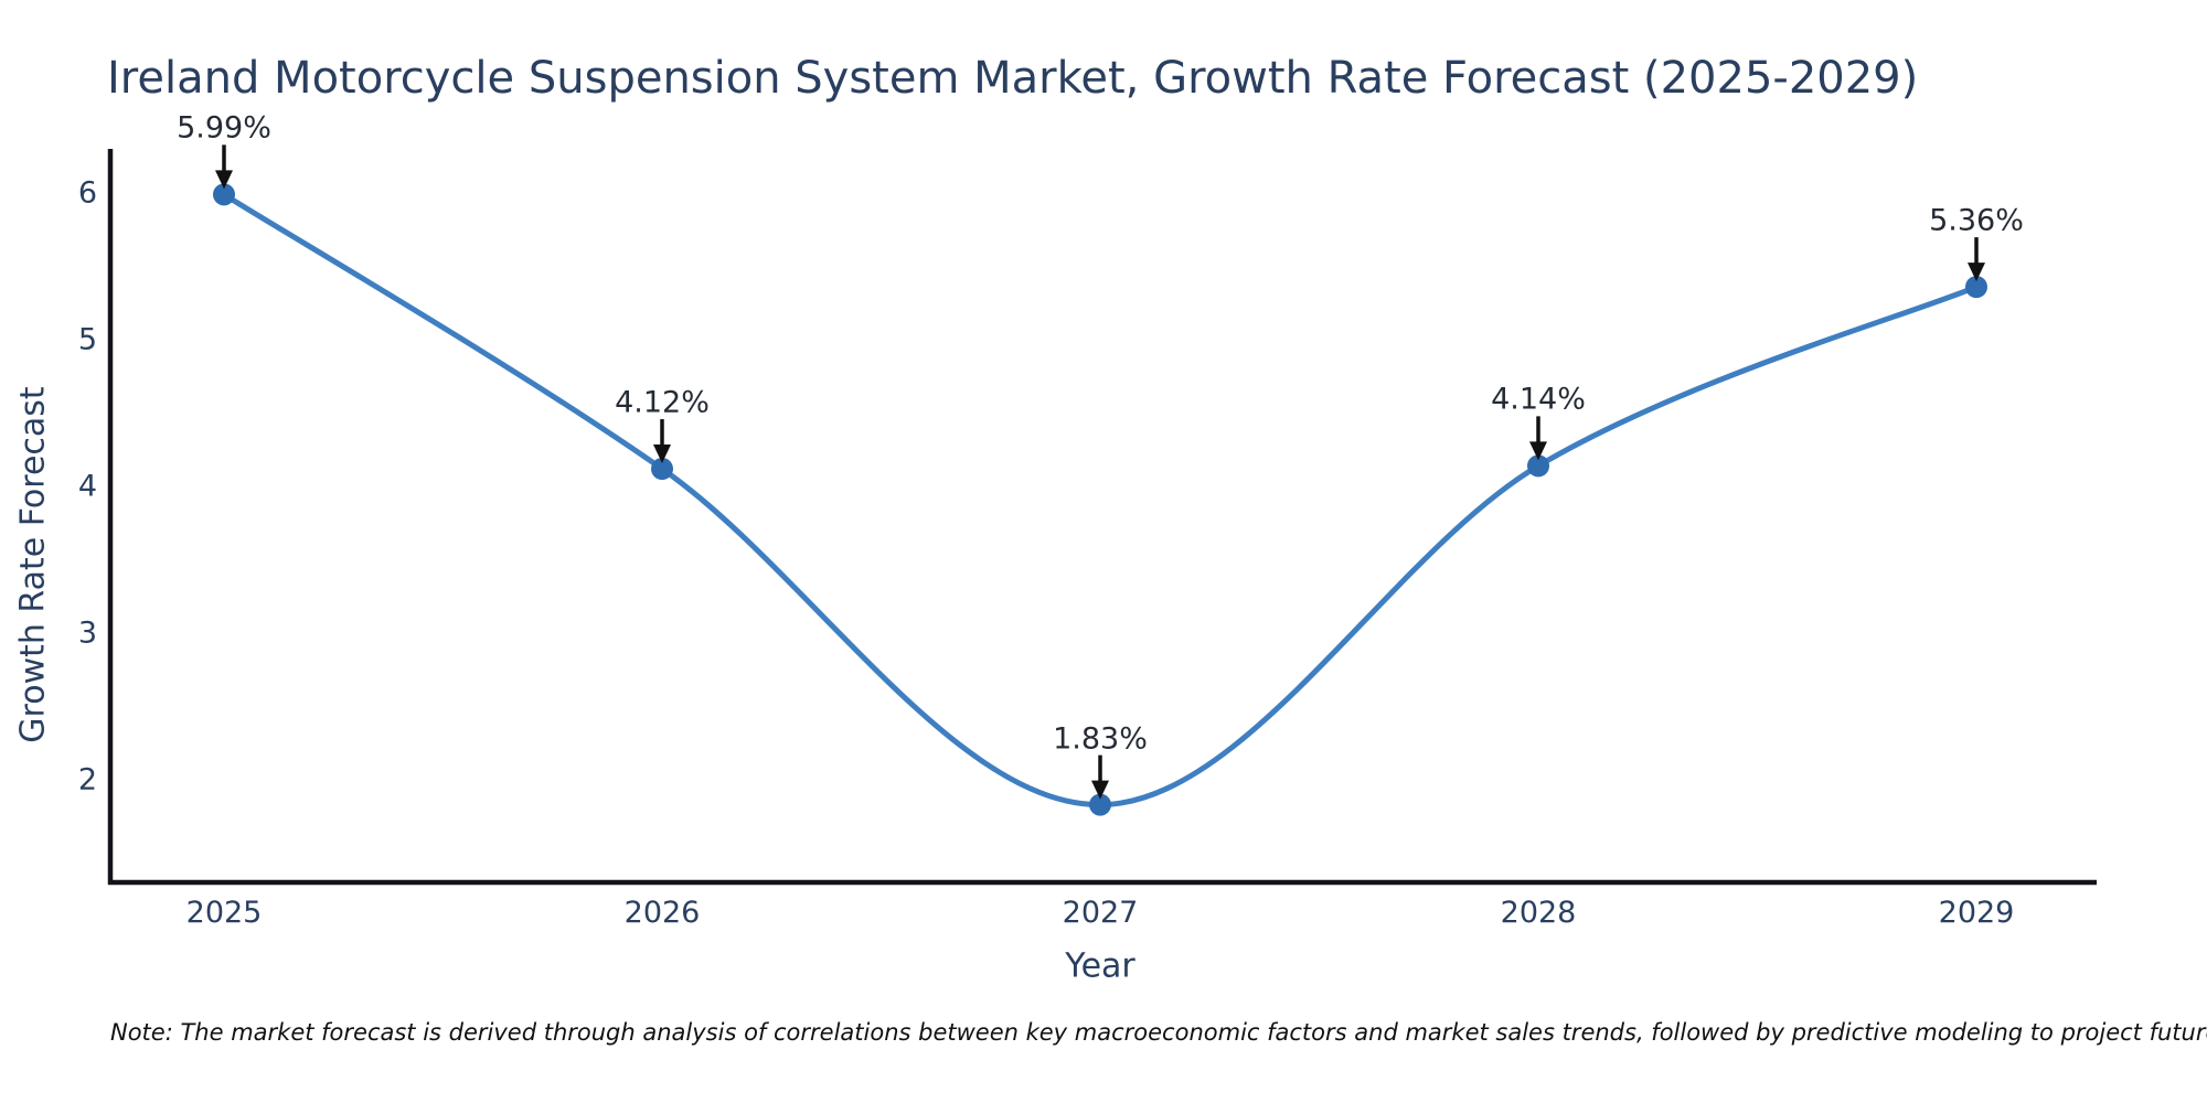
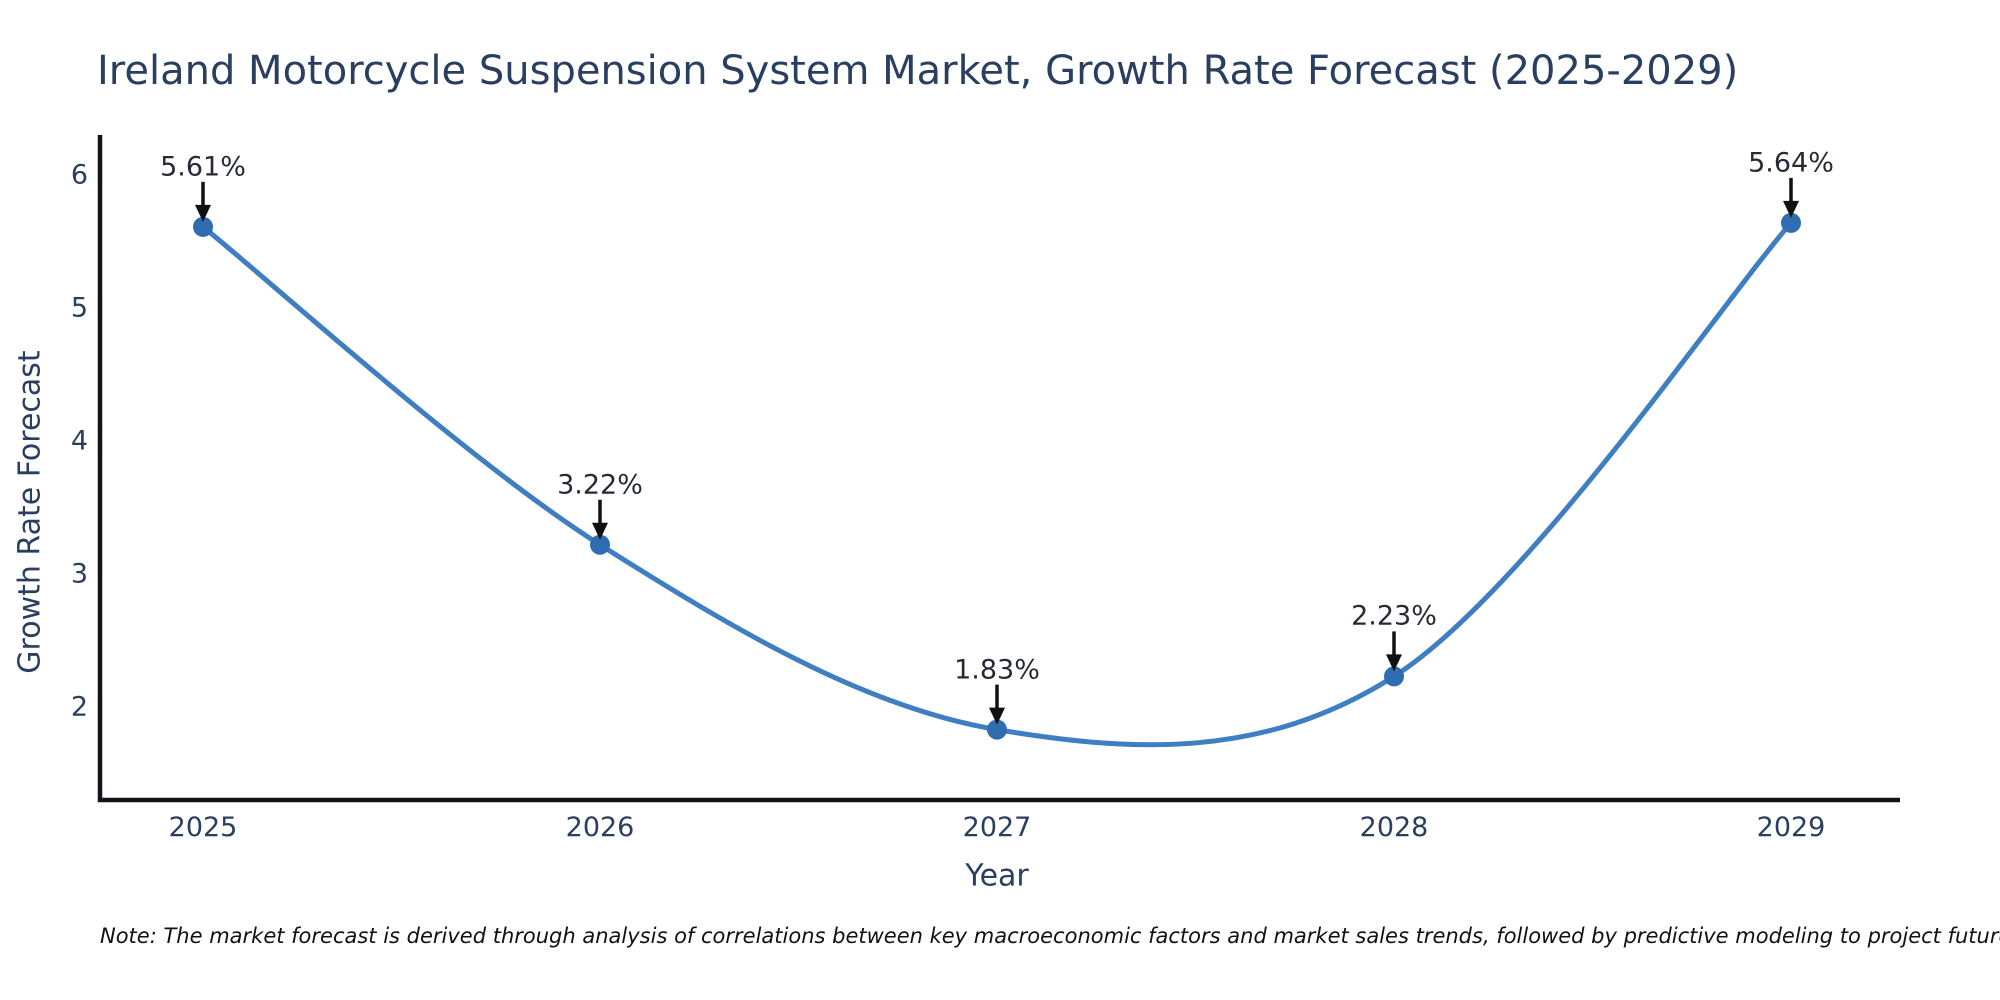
2025: 5.99% -> 5.61%
2026: 4.12% -> 3.22%
2028: 4.14% -> 2.23%
2029: 5.36% -> 5.64%
